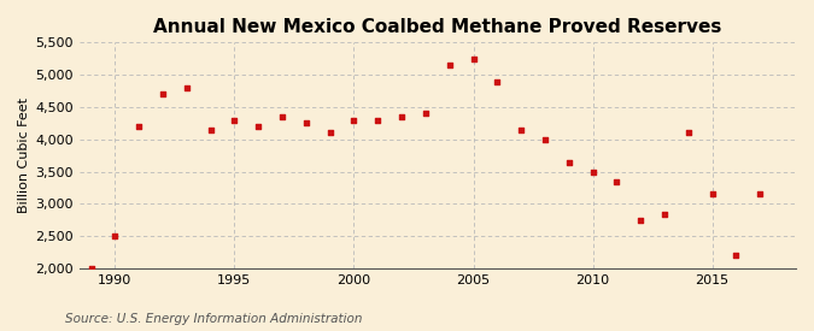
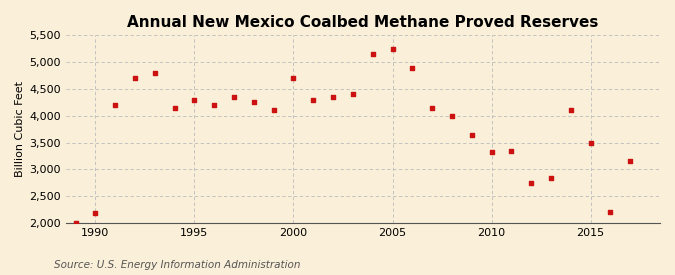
1990: 2,500 -> 2,180
2000: 4,300 -> 4,700
2010: 3,500 -> 3,320
2015: 3,150 -> 3,500
